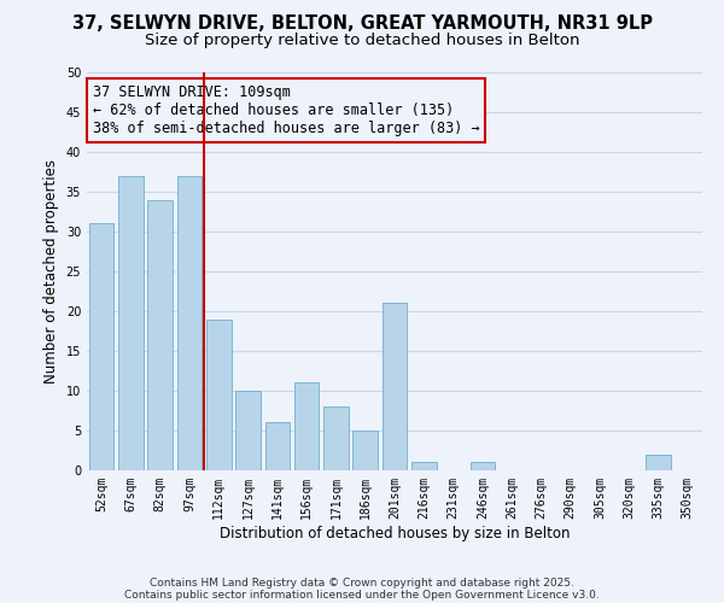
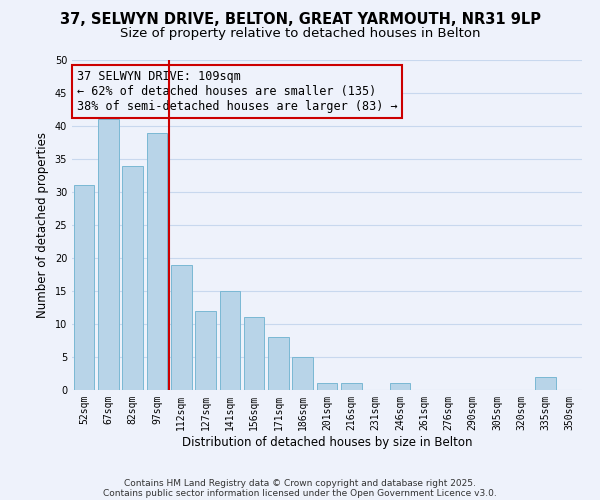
67sqm: 37 -> 41
97sqm: 37 -> 39
127sqm: 10 -> 12
141sqm: 6 -> 15
201sqm: 21 -> 1
